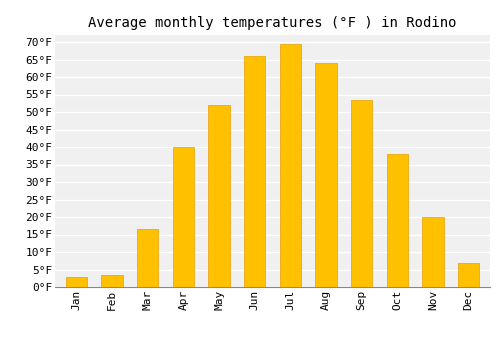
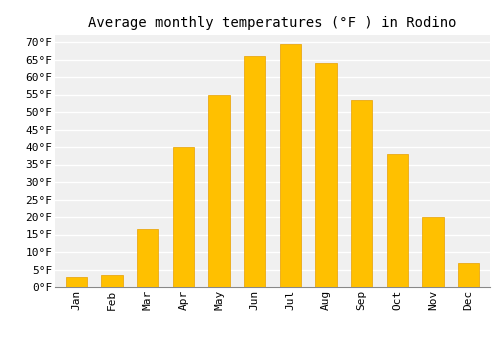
May: 52.0°F -> 55.0°F
